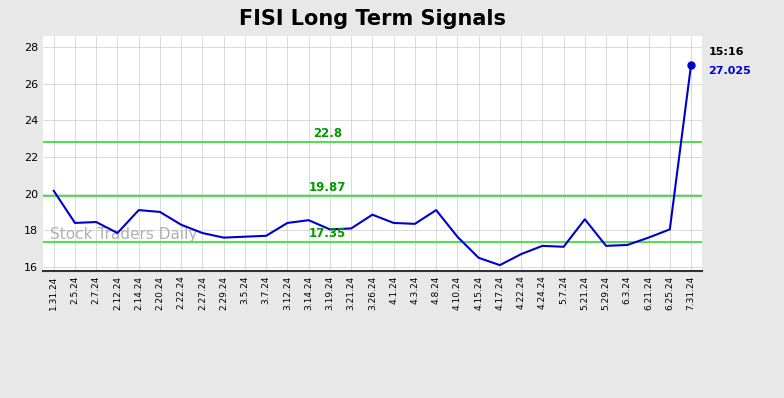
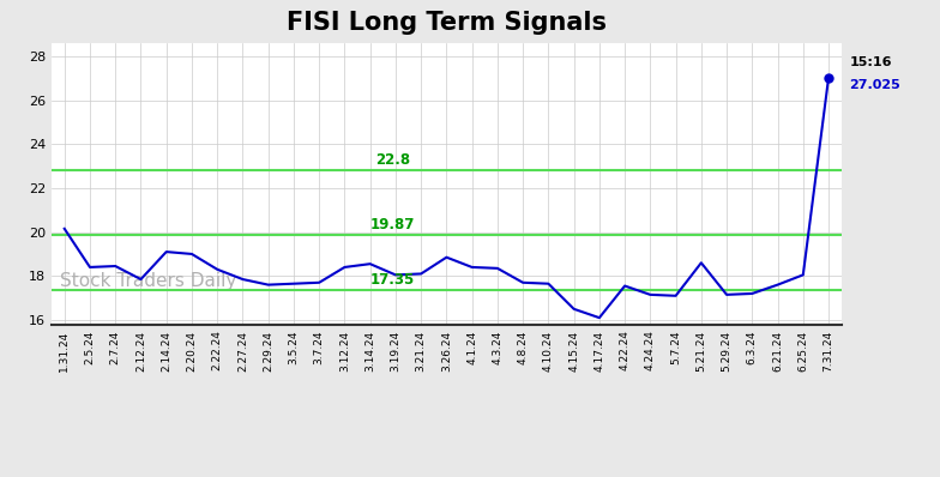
4.8.24: 19.1 -> 17.7
4.22.24: 16.7 -> 17.6
